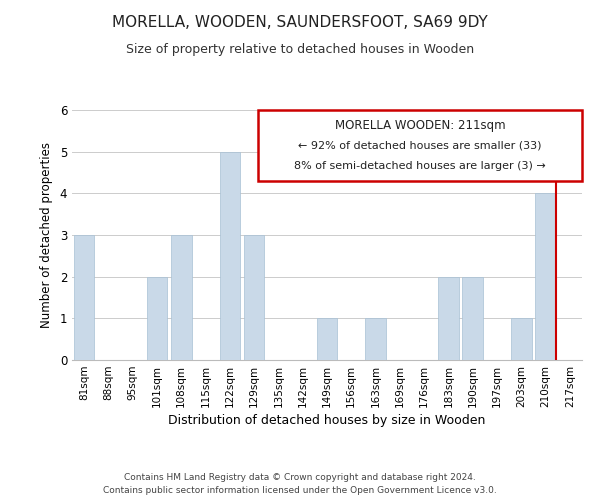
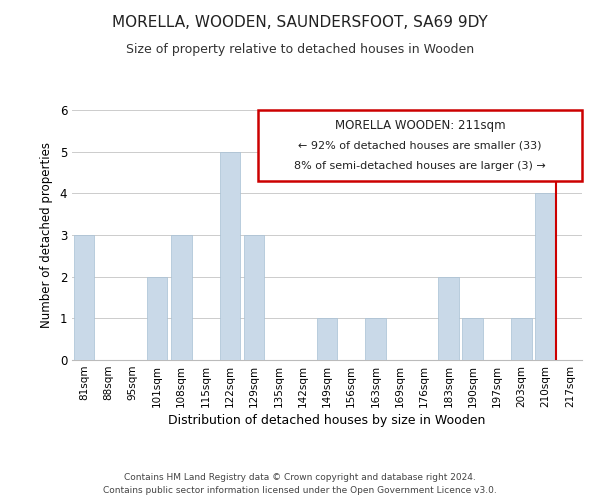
190sqm: 2 -> 1
